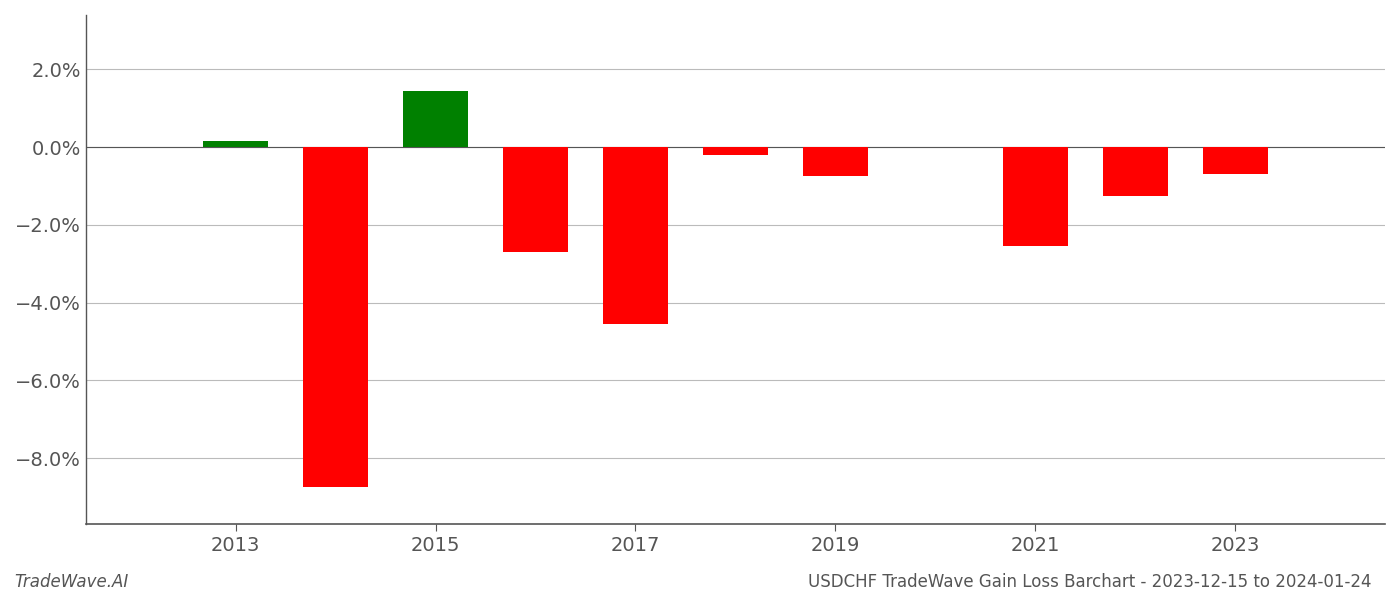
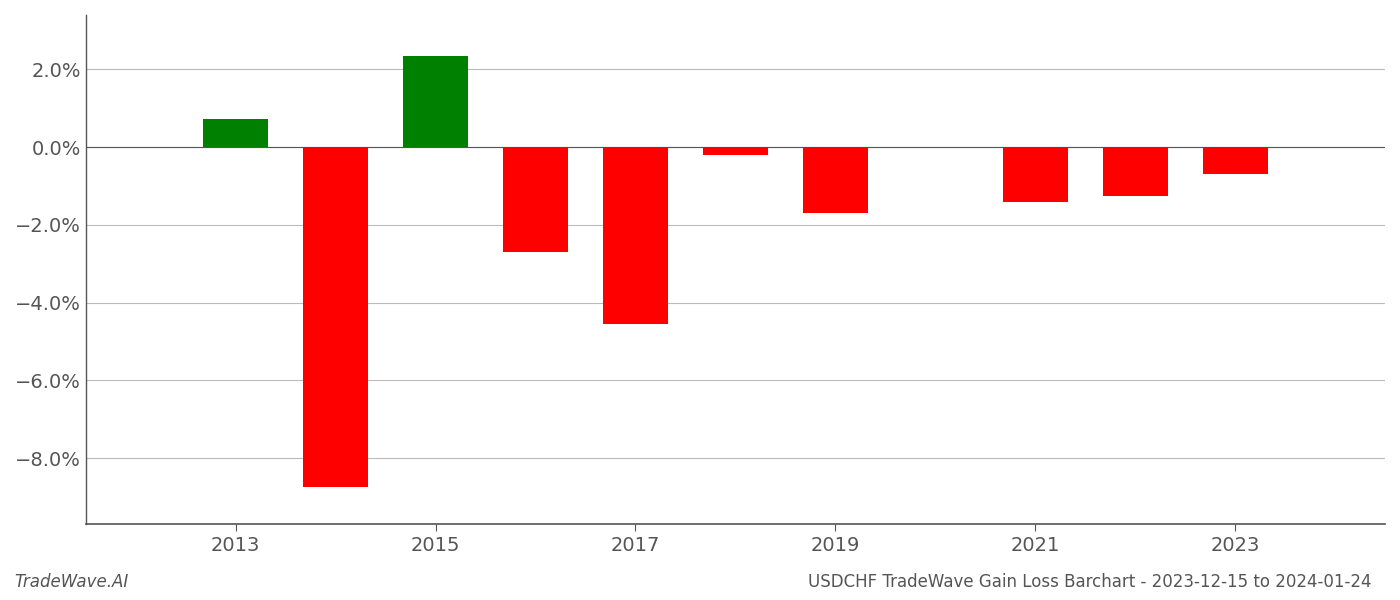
2013: 0.15% -> 0.72%
2015: 1.45% -> 2.35%
2019: -0.75% -> -1.70%
2021: -2.55% -> -1.40%
